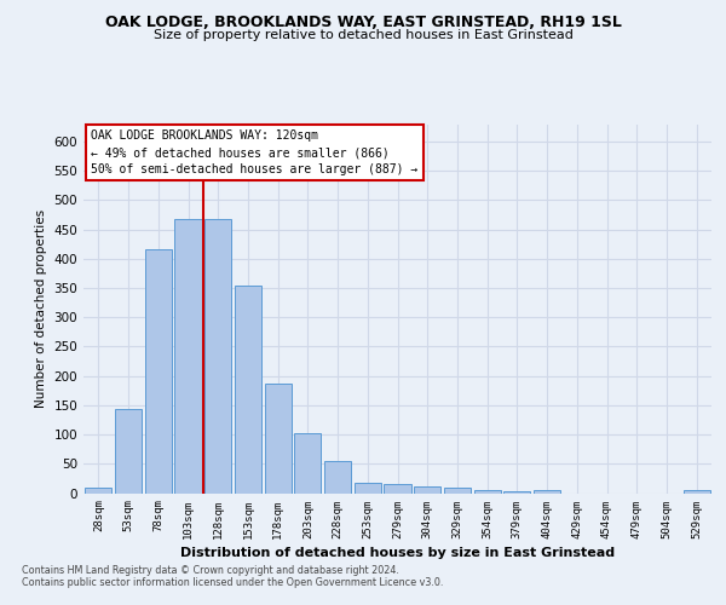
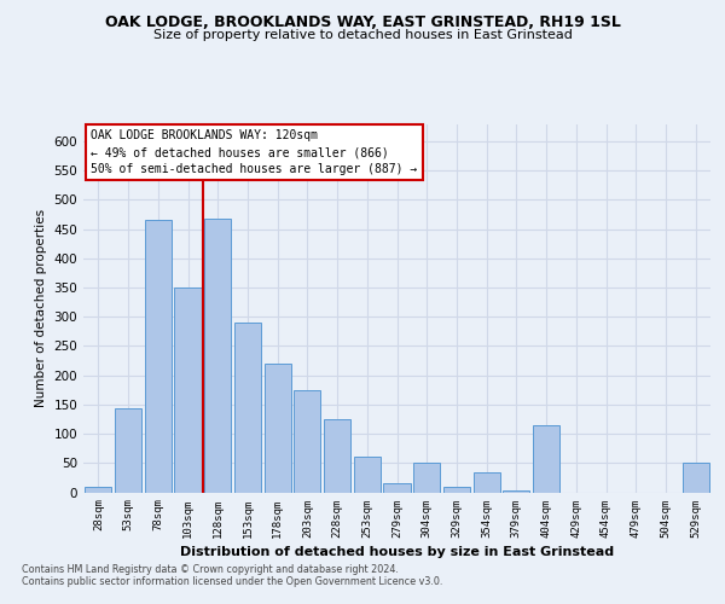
78sqm: 416 -> 465
103sqm: 468 -> 350
153sqm: 354 -> 290
178sqm: 187 -> 220
203sqm: 103 -> 175
228sqm: 54 -> 125
253sqm: 18 -> 60
304sqm: 12 -> 50
354sqm: 5 -> 35
404sqm: 6 -> 115
529sqm: 5 -> 50
